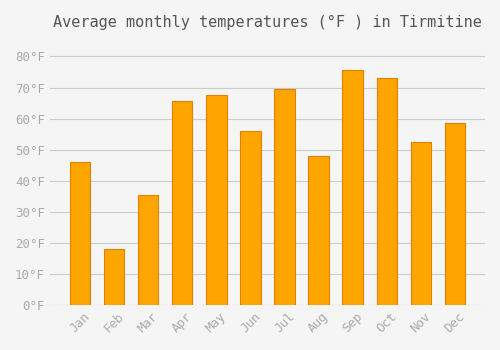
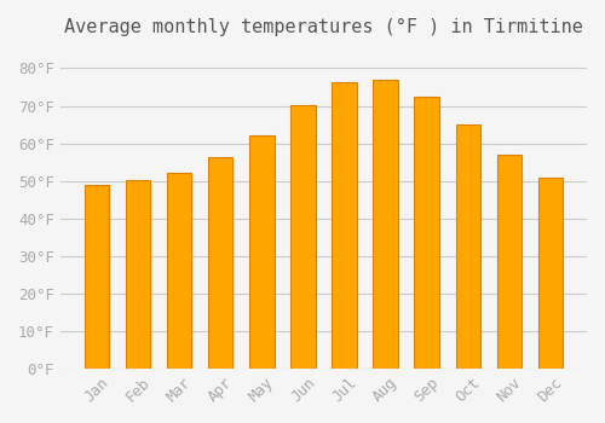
Jan: 46.0°F -> 49.0°F
Feb: 18.0°F -> 50.2°F
Mar: 35.5°F -> 52.3°F
Apr: 65.5°F -> 56.3°F
May: 67.5°F -> 62.2°F
Jun: 56.0°F -> 70.2°F
Jul: 69.5°F -> 76.2°F
Aug: 48.0°F -> 77.0°F
Sep: 75.5°F -> 72.3°F
Oct: 73.0°F -> 65.0°F
Nov: 52.5°F -> 57.0°F
Dec: 58.5°F -> 51.0°F
